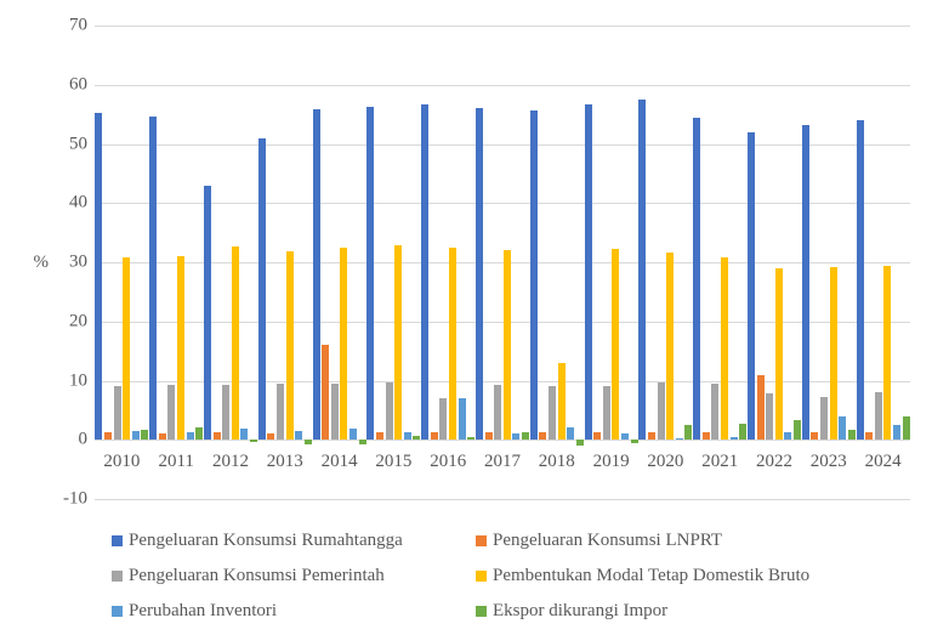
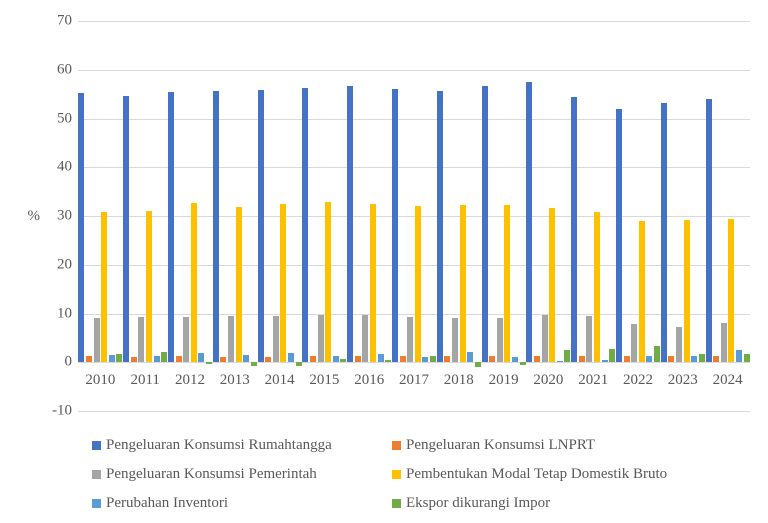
Pengeluaran Konsumsi Rumahtangga/2012: 43 -> 55
Pengeluaran Konsumsi Rumahtangga/2013: 51 -> 56
Pengeluaran Konsumsi LNPRT/2014: 16 -> 1
Pengeluaran Konsumsi Pemerintah/2016: 7 -> 10
Perubahan Inventori/2016: 7 -> 2
Pembentukan Modal Tetap Domestik Bruto/2018: 13 -> 32
Pengeluaran Konsumsi LNPRT/2022: 11 -> 1
Perubahan Inventori/2023: 4 -> 1
Ekspor dikurangi Impor/2024: 4 -> 2
